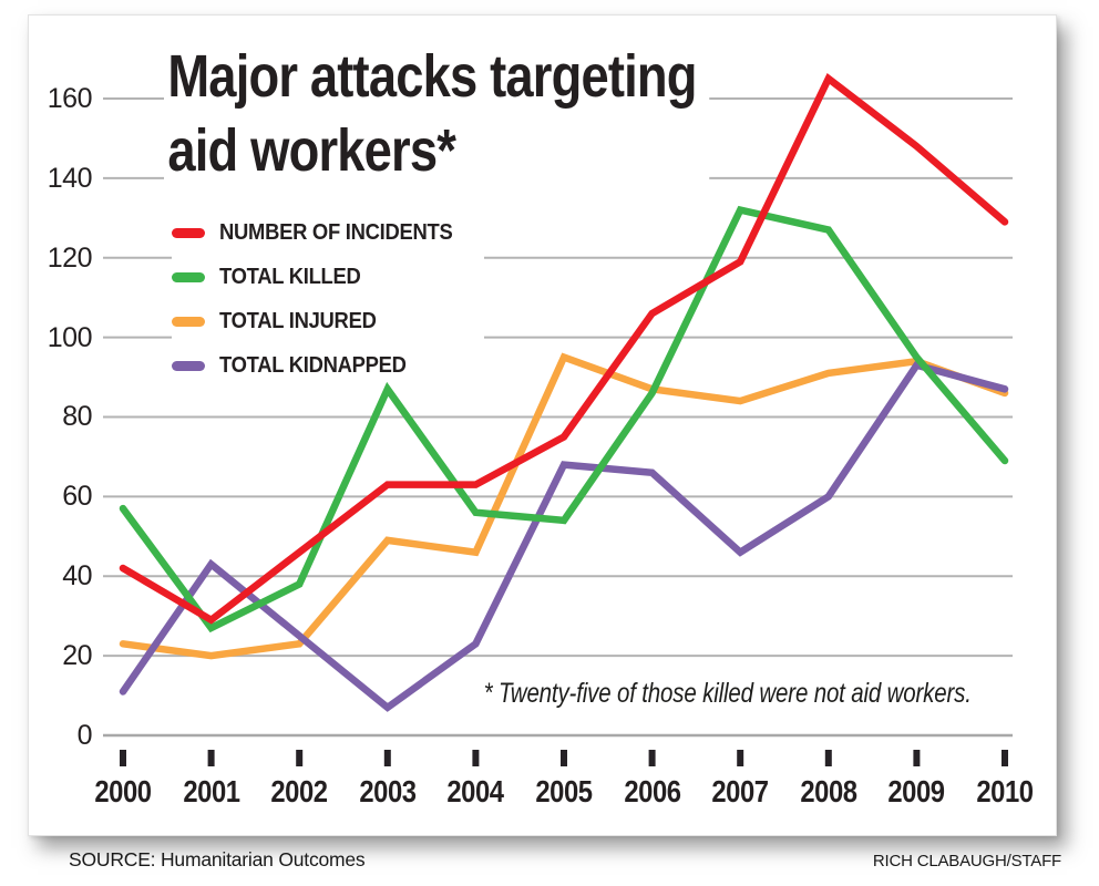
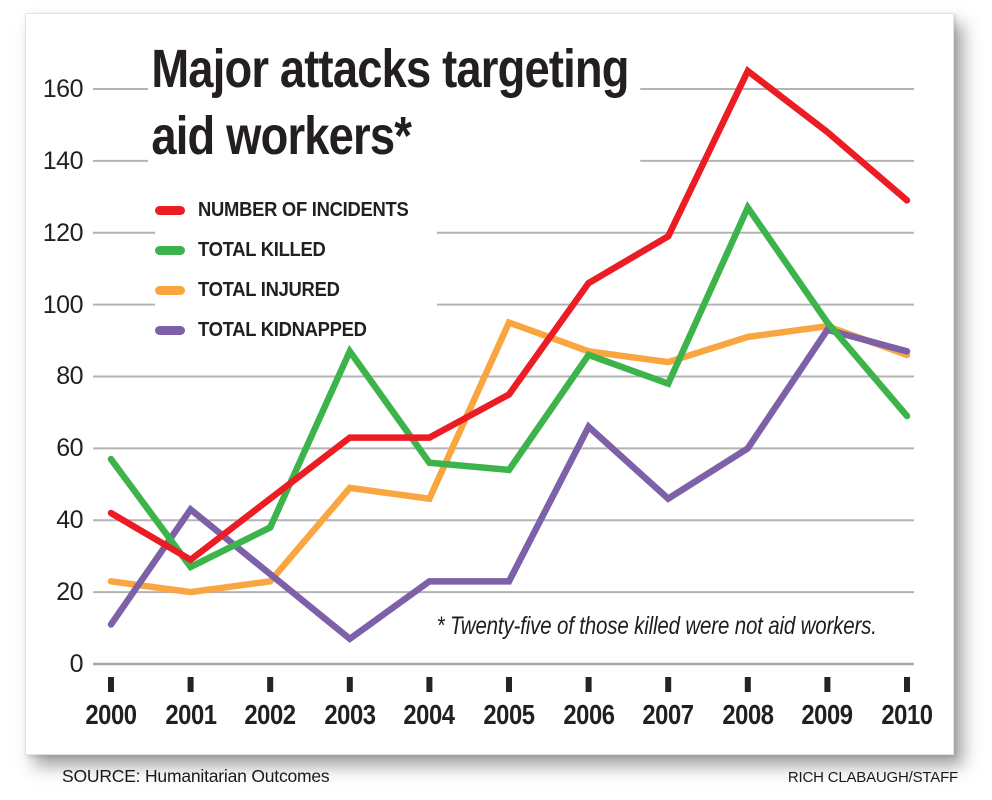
TOTAL KIDNAPPED/2005: 68 -> 23
TOTAL KILLED/2007: 132 -> 78
